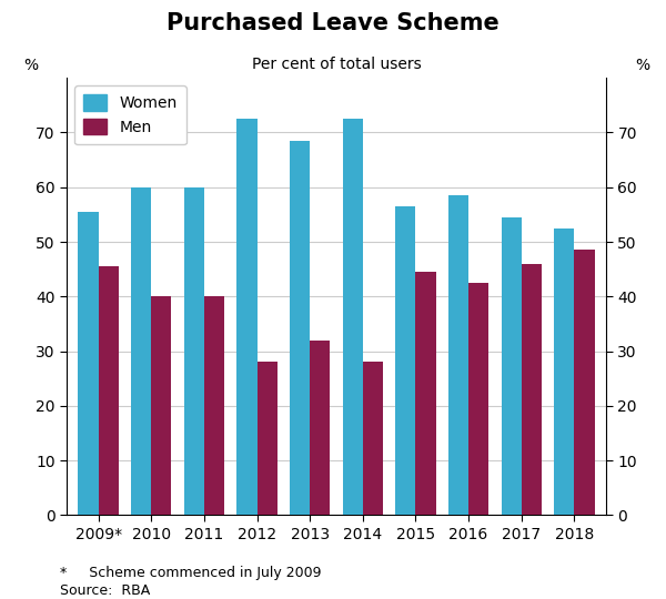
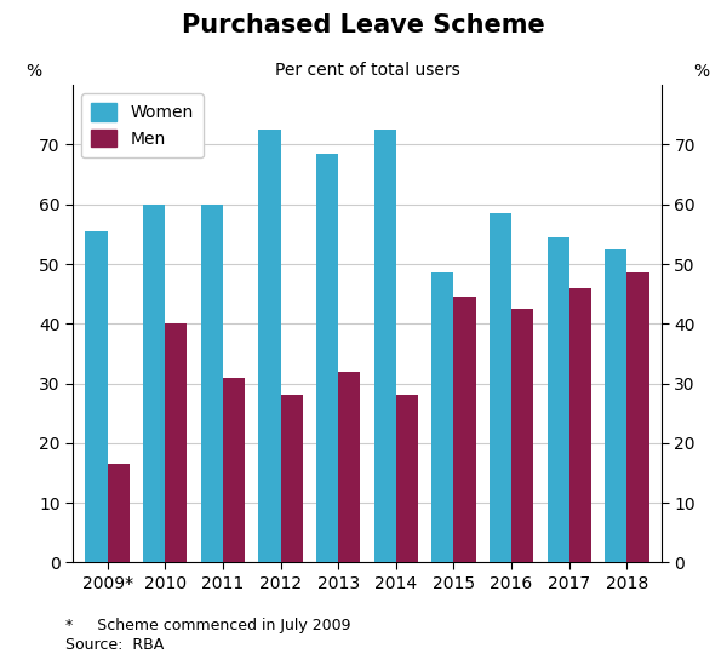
Men/2009*: 45.5 -> 16.5
Men/2011: 40.0 -> 31.0
Women/2015: 56.5 -> 48.5
